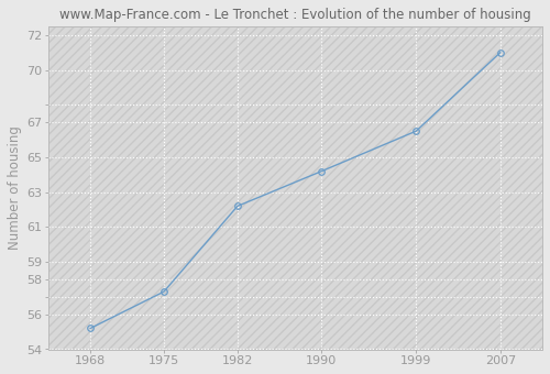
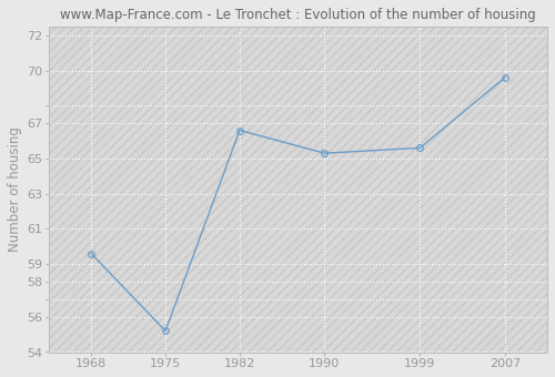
1968: 55.2 -> 59.6
1975: 57.3 -> 55.2
1982: 62.2 -> 66.6
1990: 64.2 -> 65.3
1999: 66.5 -> 65.6
2007: 71.0 -> 69.6
